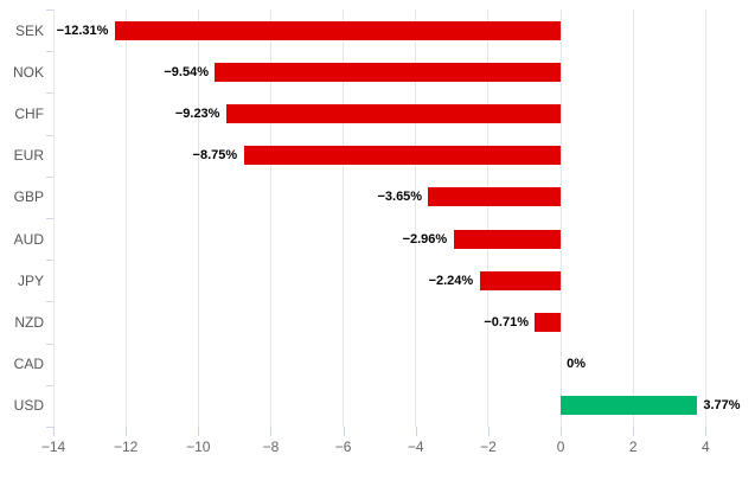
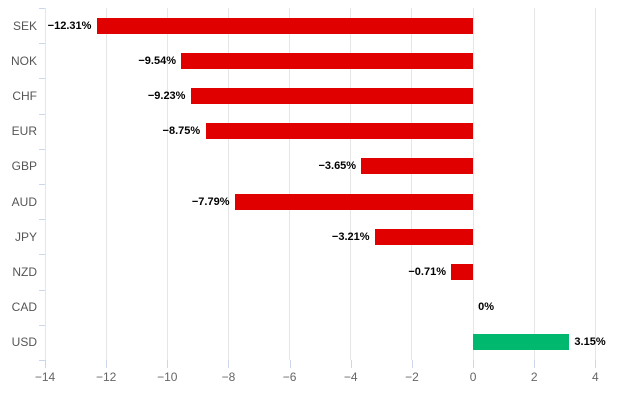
AUD: −2.96% -> −7.79%
JPY: −2.24% -> −3.21%
USD: 3.77% -> 3.15%
